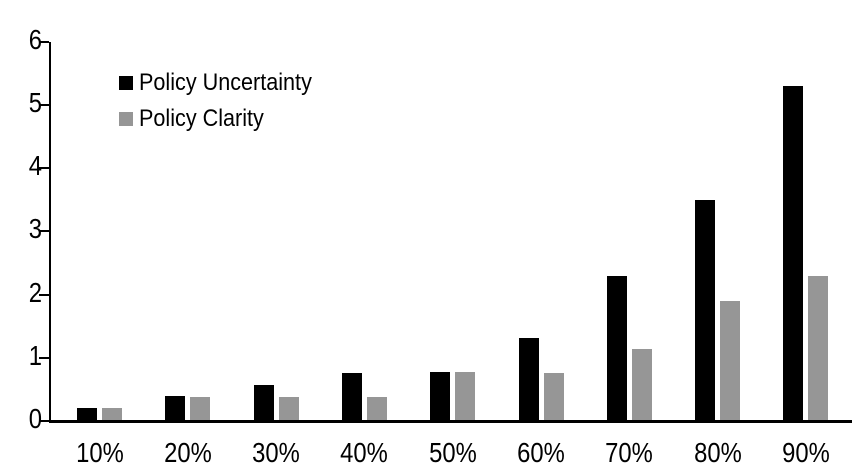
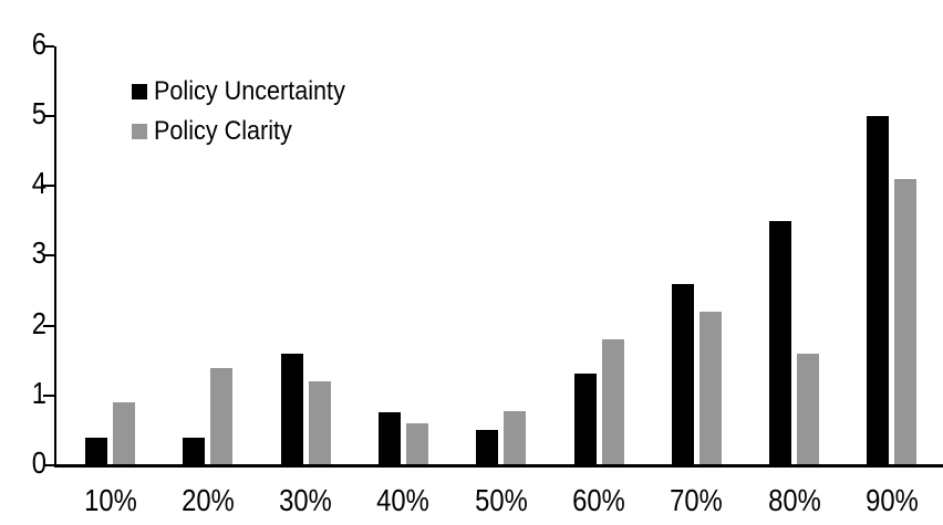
Policy Uncertainty/10%: 0.2 -> 0.4
Policy Clarity/10%: 0.2 -> 0.9
Policy Clarity/20%: 0.4 -> 1.4
Policy Uncertainty/30%: 0.6 -> 1.6
Policy Clarity/30%: 0.4 -> 1.2
Policy Clarity/40%: 0.4 -> 0.6
Policy Uncertainty/50%: 0.8 -> 0.5
Policy Clarity/60%: 0.8 -> 1.8
Policy Uncertainty/70%: 2.3 -> 2.6
Policy Clarity/70%: 1.1 -> 2.2
Policy Clarity/80%: 1.9 -> 1.6
Policy Uncertainty/90%: 5.3 -> 5.0
Policy Clarity/90%: 2.3 -> 4.1
